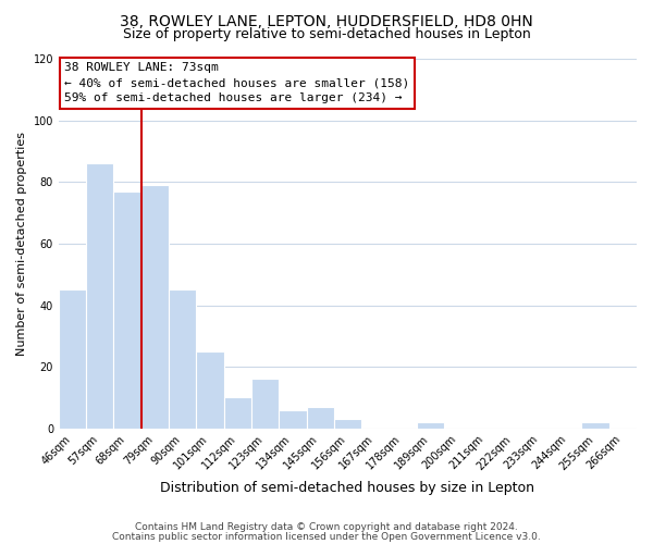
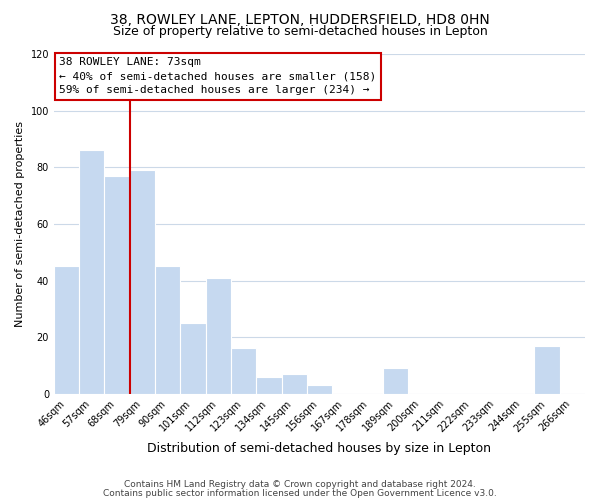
112sqm: 10 -> 41
189sqm: 2 -> 9
255sqm: 2 -> 17
